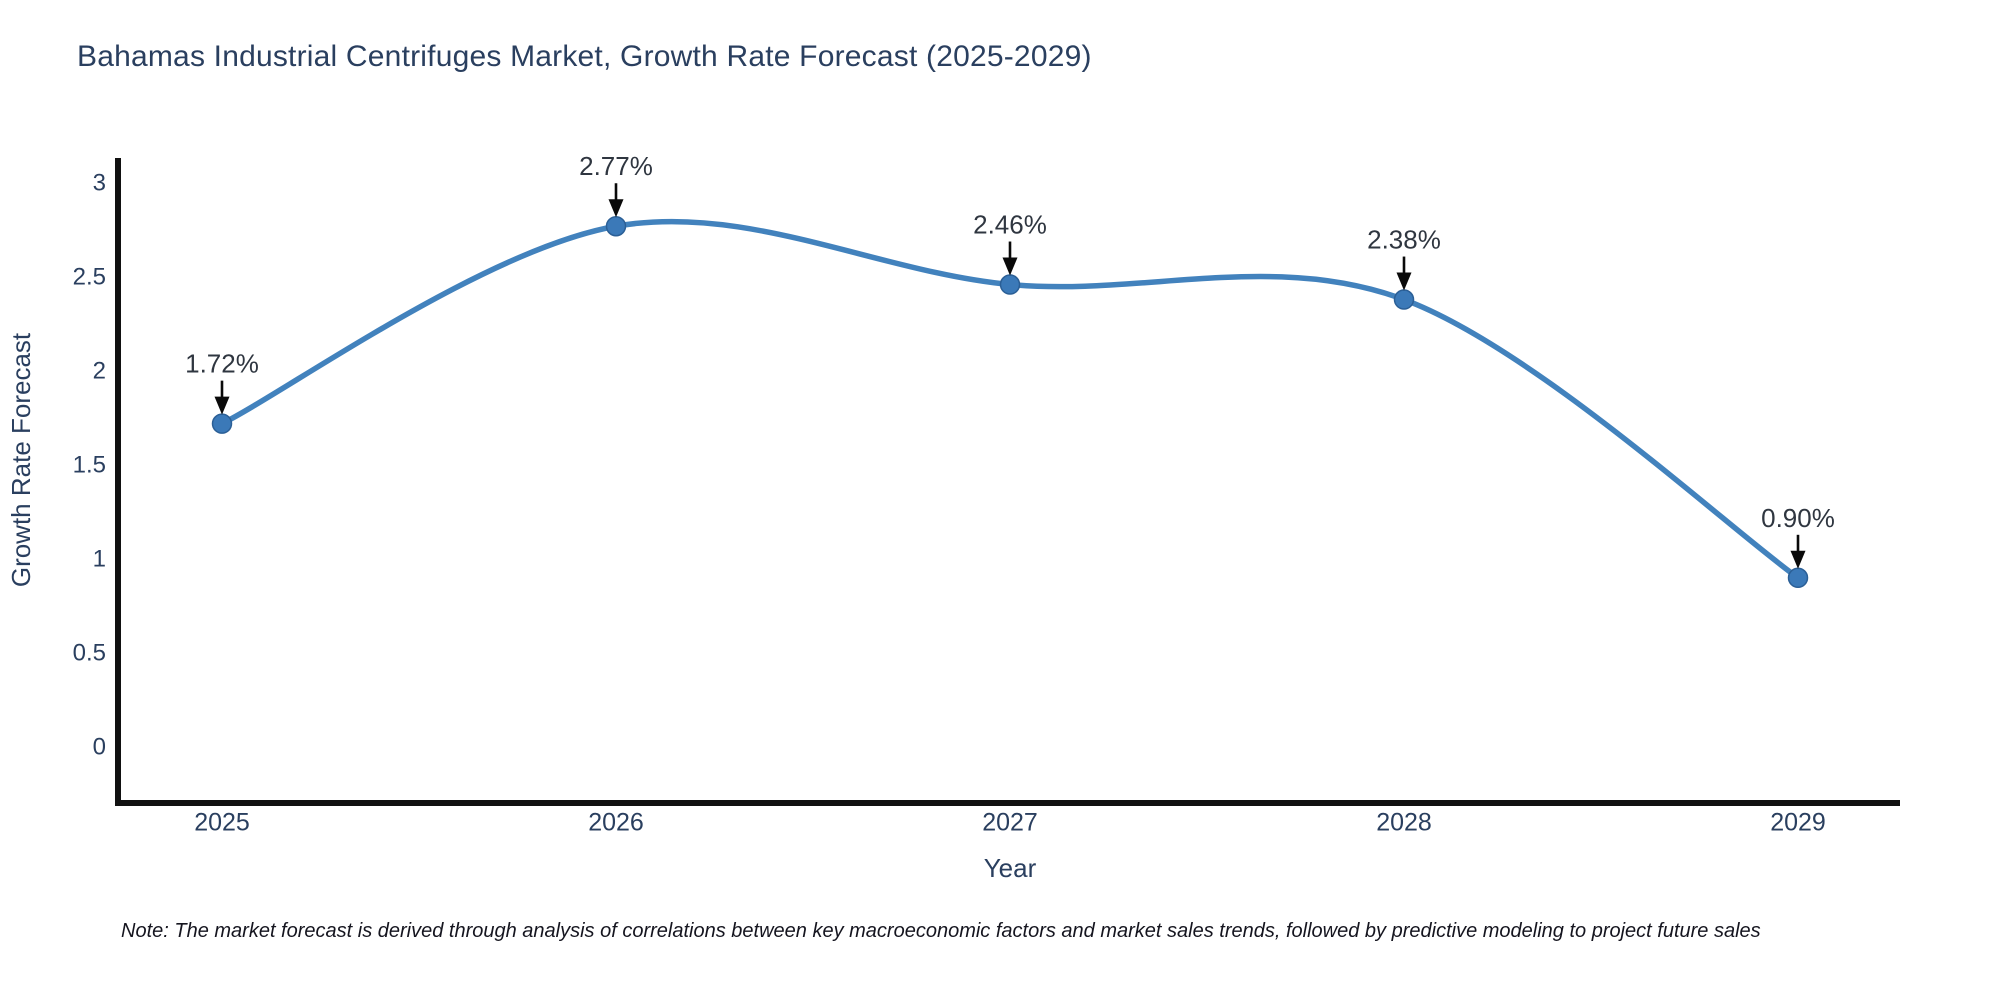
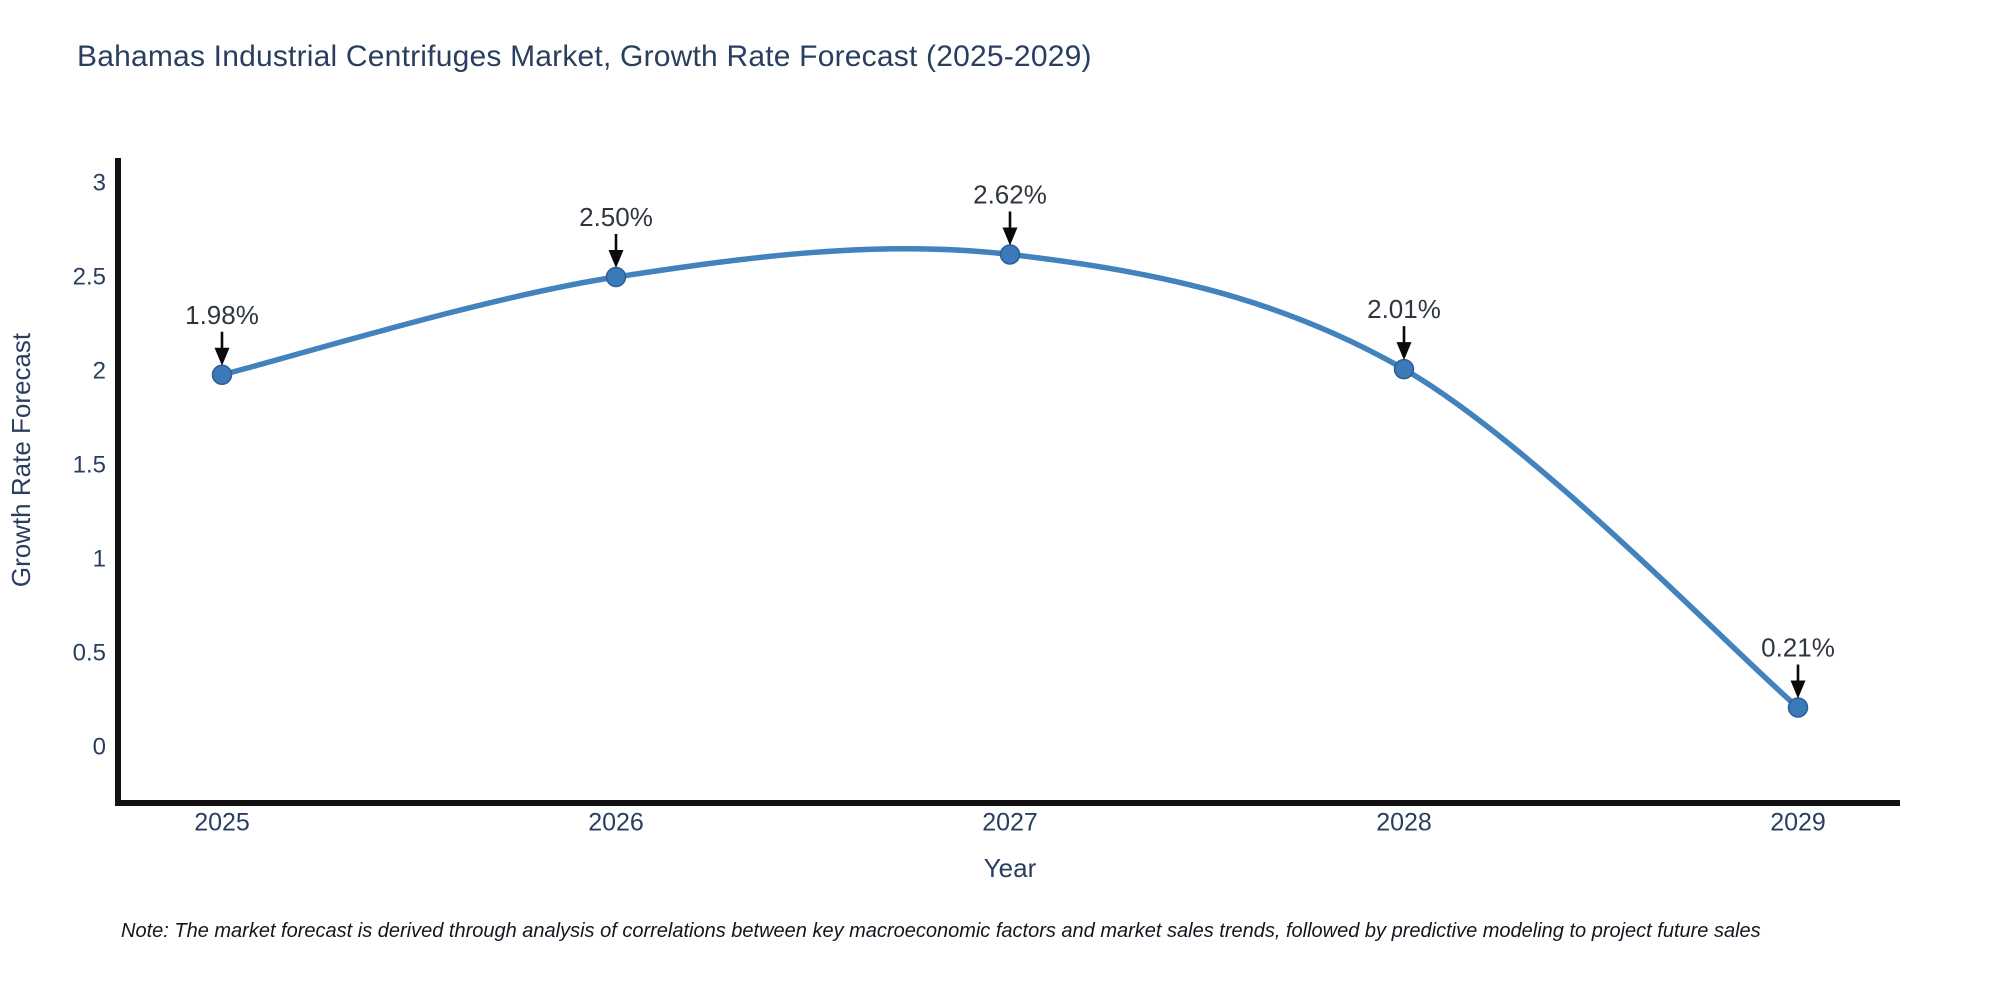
2025: 1.72% -> 1.98%
2026: 2.77% -> 2.50%
2027: 2.46% -> 2.62%
2028: 2.38% -> 2.01%
2029: 0.90% -> 0.21%
